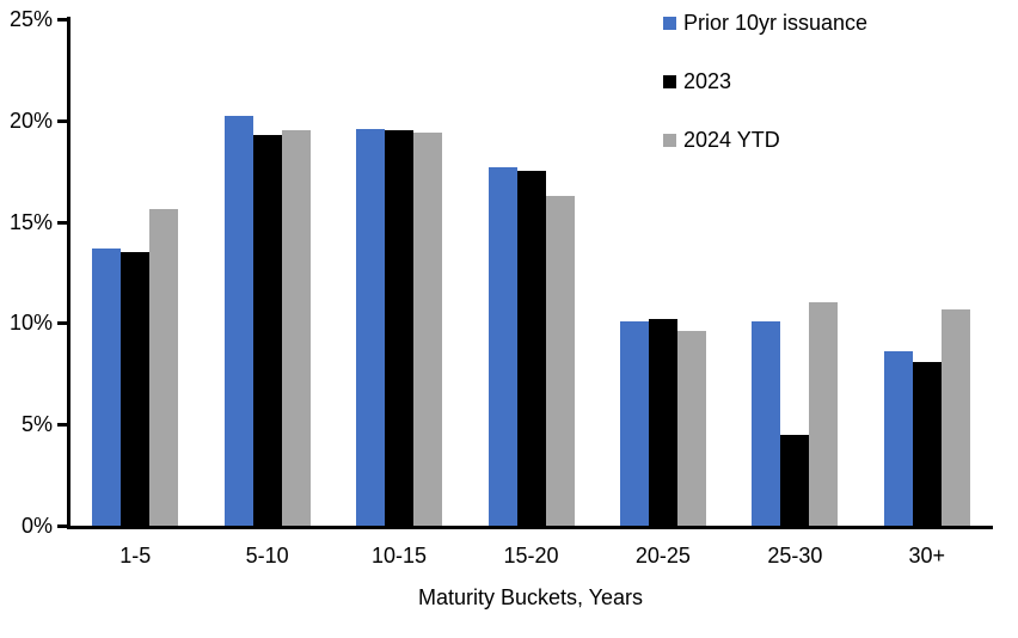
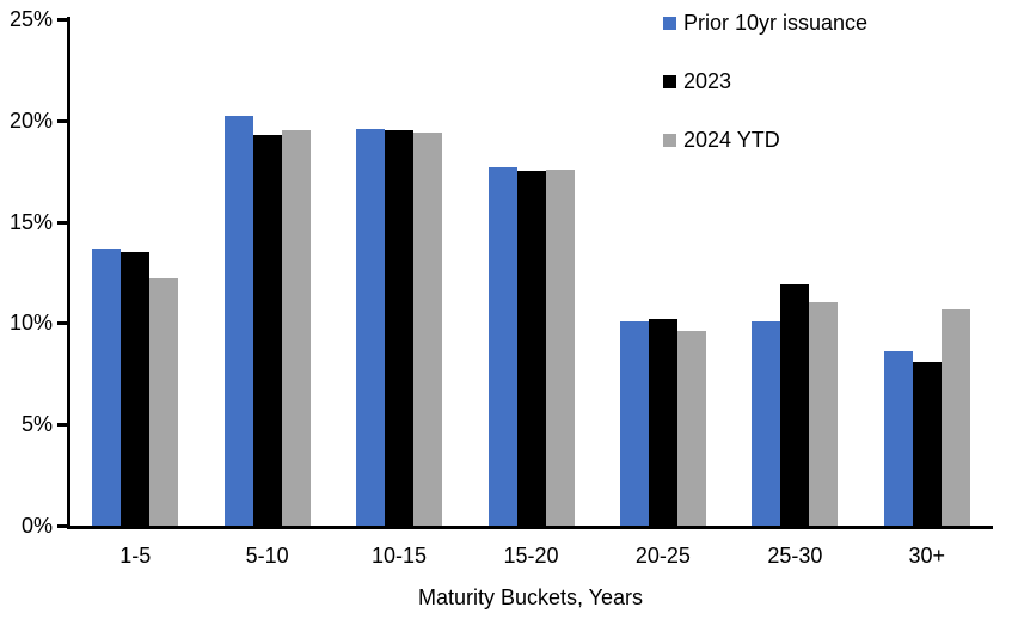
2024 YTD/1-5: 15.6% -> 12.2%
2024 YTD/15-20: 16.3% -> 17.6%
2023/25-30: 4.5% -> 11.9%
